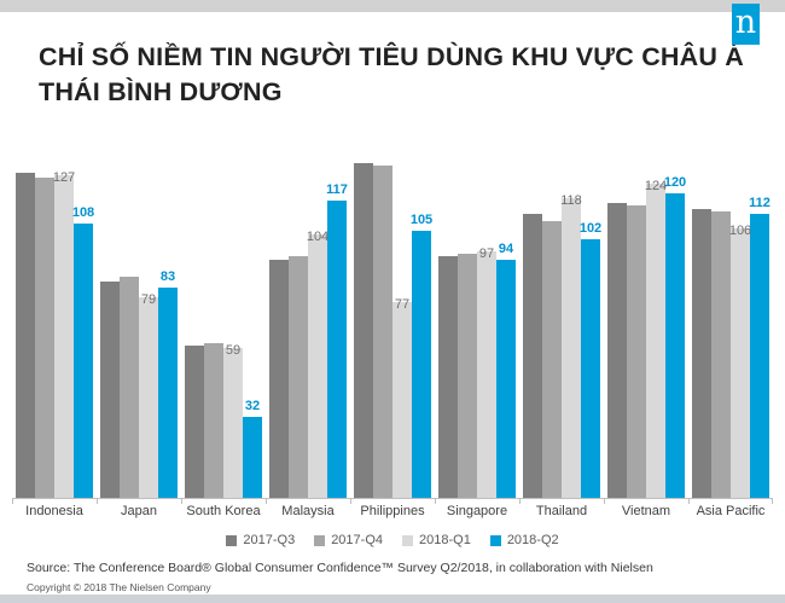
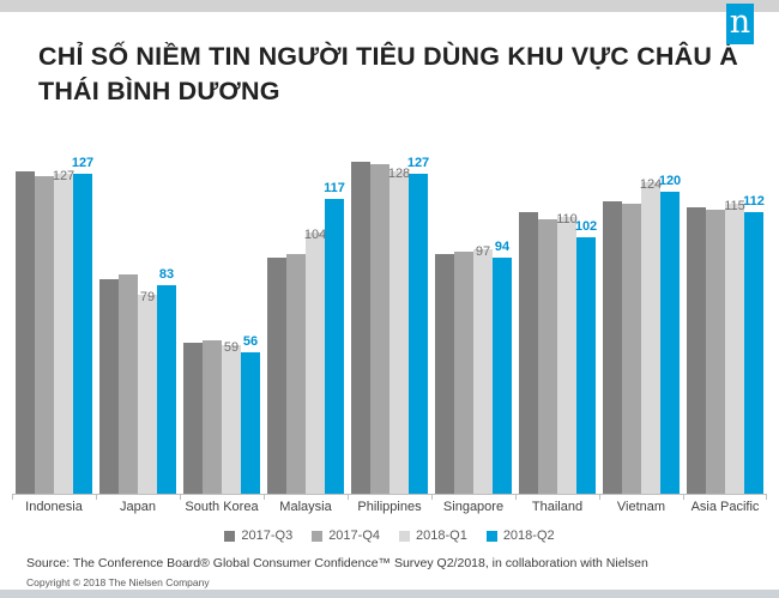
2018-Q2/Indonesia: 108 -> 127
2018-Q2/South Korea: 32 -> 56
2018-Q1/Philippines: 77 -> 128
2018-Q2/Philippines: 105 -> 127
2018-Q1/Thailand: 118 -> 110
2018-Q1/Asia Pacific: 106 -> 115
